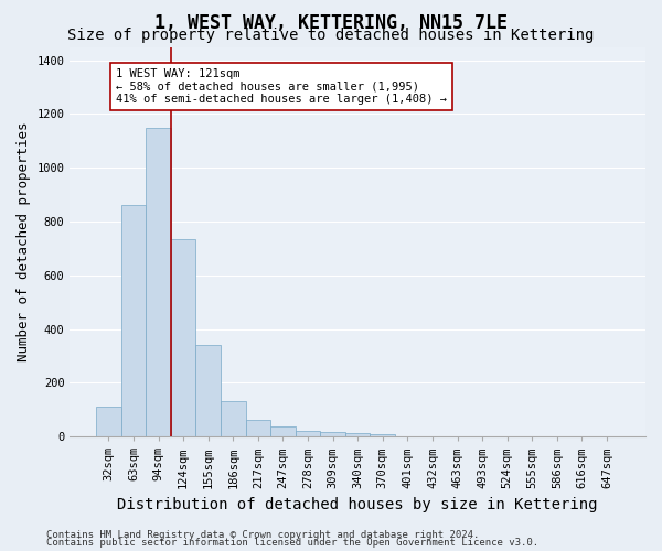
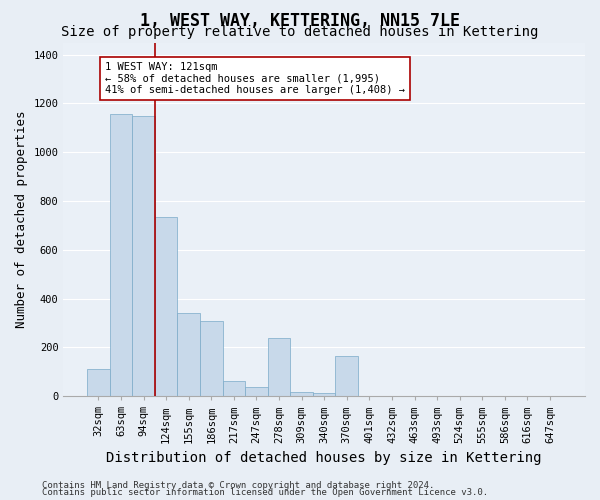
63sqm: 860 -> 1155
186sqm: 130 -> 310
278sqm: 22 -> 240
370sqm: 8 -> 165
